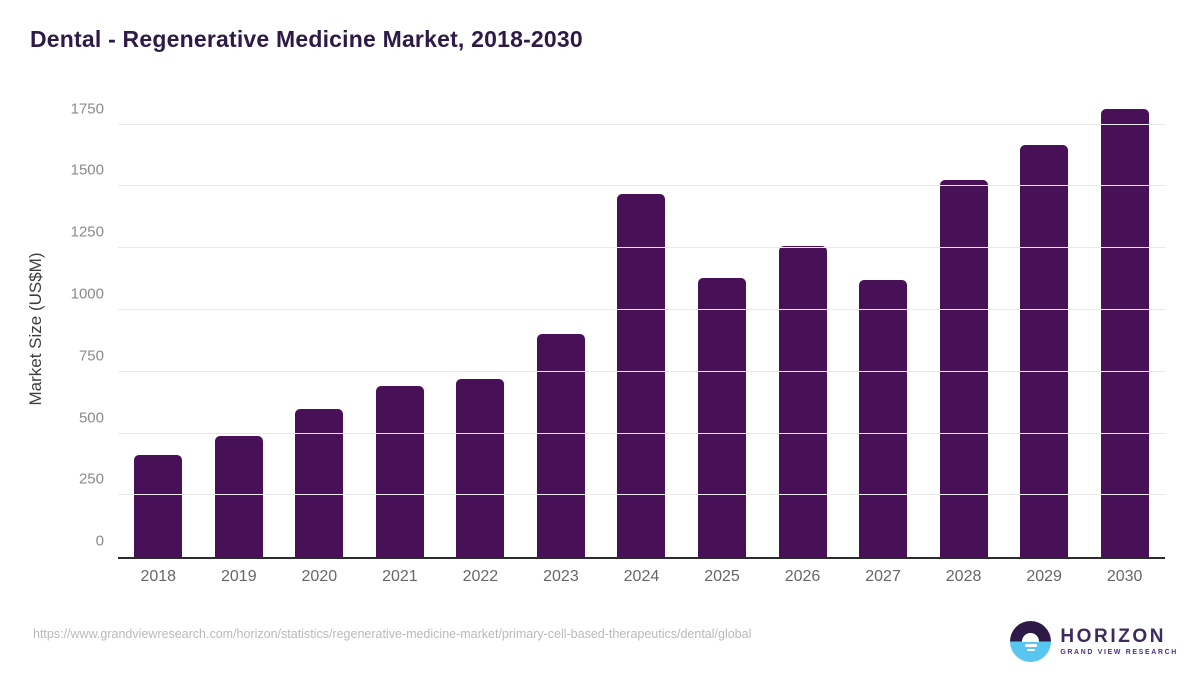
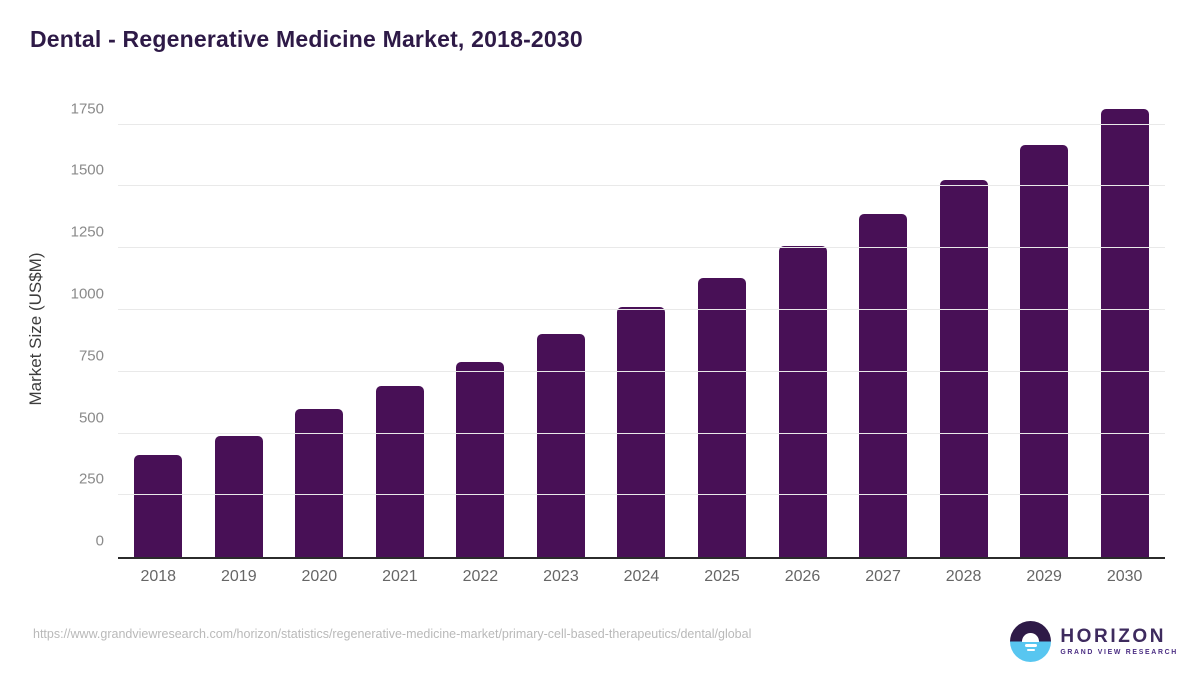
2022: 720 -> 790
2024: 1470 -> 1010
2027: 1120 -> 1390
